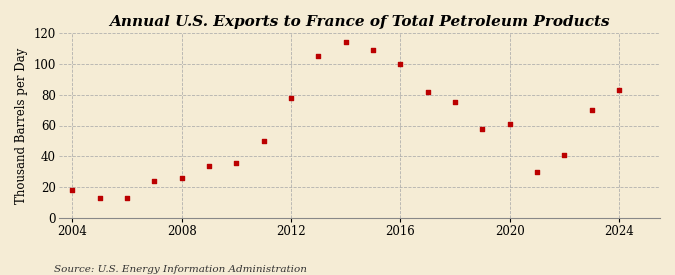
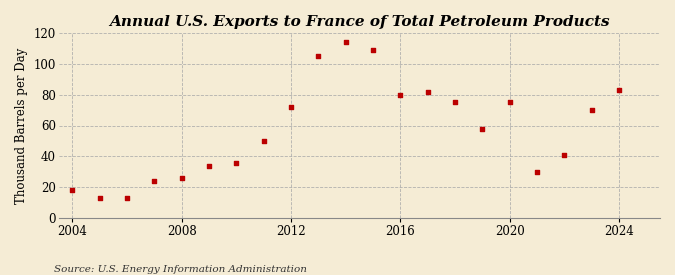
2012: 78 -> 72
2016: 100 -> 80
2020: 61 -> 75
